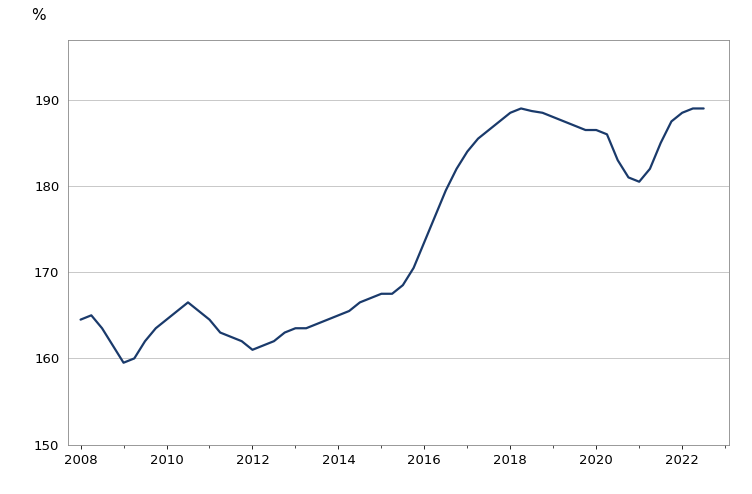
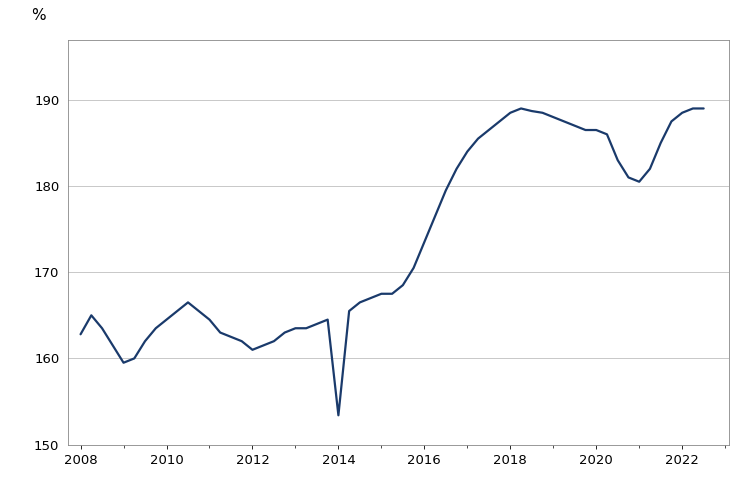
2008: 164.5 -> 162.8
2014: 165.0 -> 153.4
